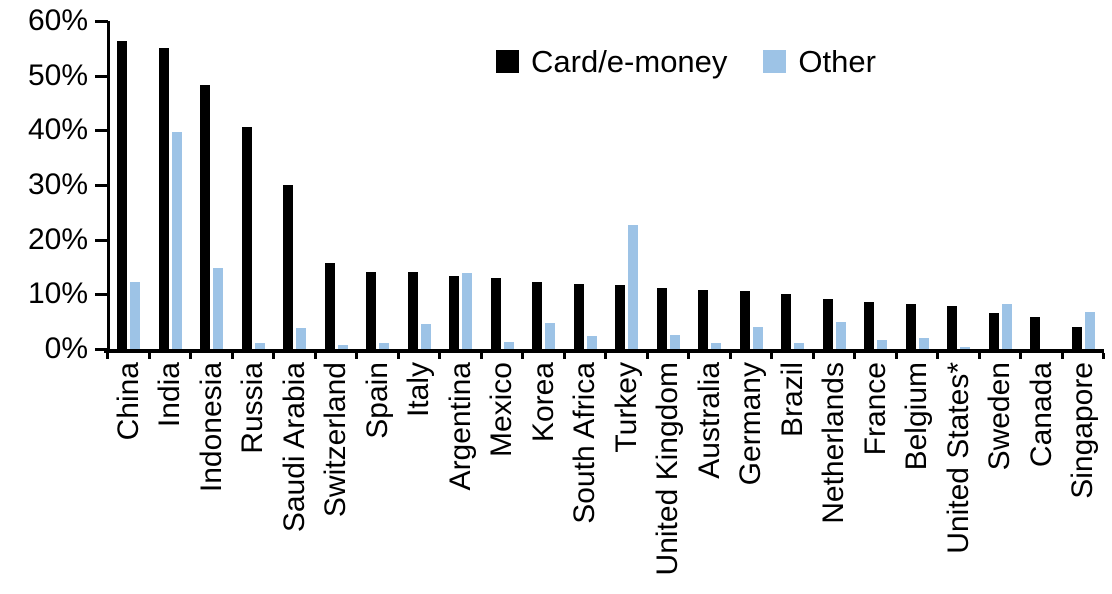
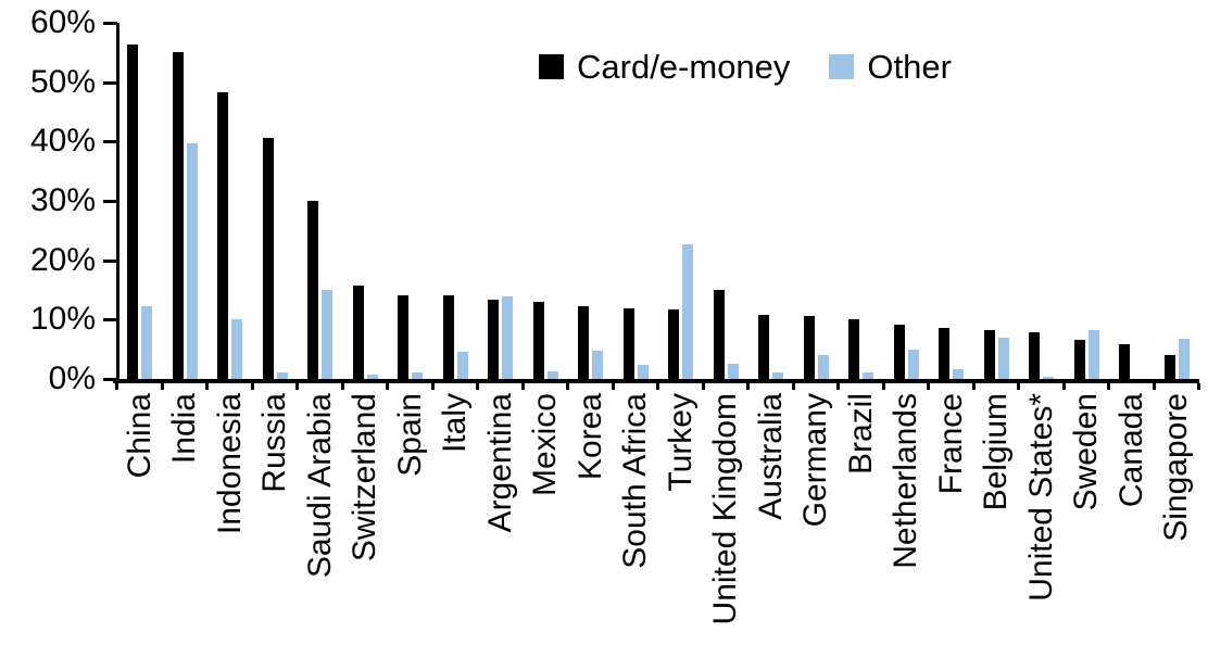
Other/Indonesia: 15% -> 10%
Other/Saudi Arabia: 4% -> 15%
Card/e-money/United Kingdom: 11% -> 15%
Other/Belgium: 2% -> 7%
